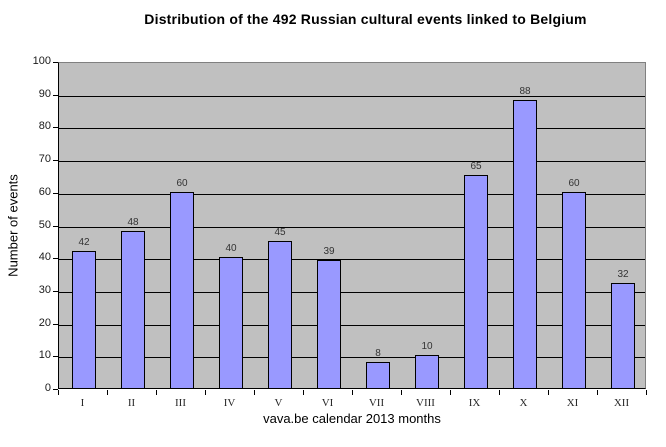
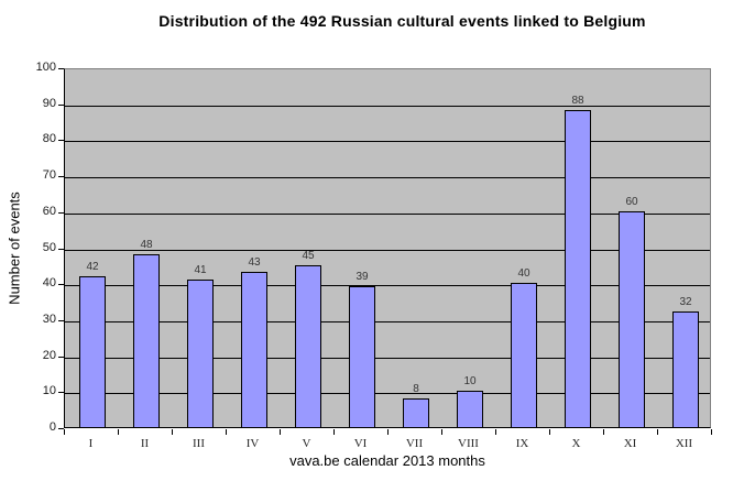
III: 60 -> 41
IV: 40 -> 43
IX: 65 -> 40
